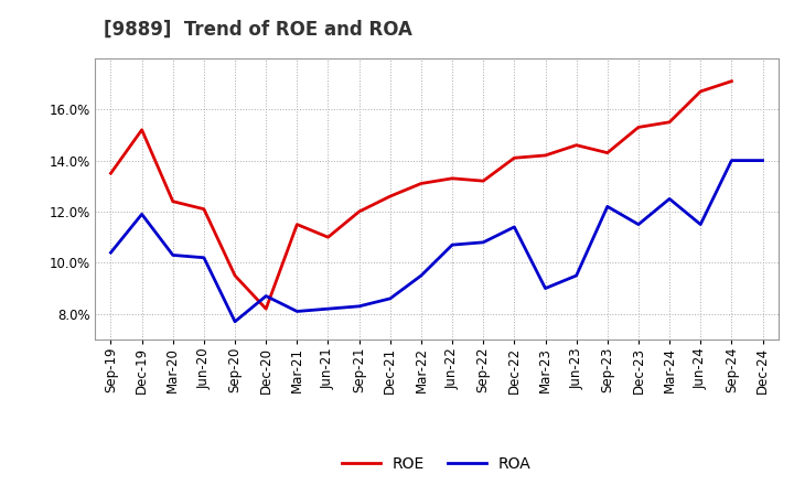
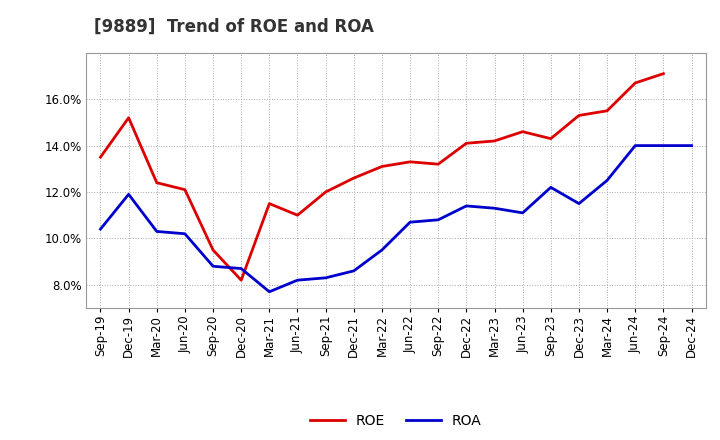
ROA/Sep-20: 7.7% -> 8.8%
ROA/Mar-21: 8.1% -> 7.7%
ROA/Mar-23: 9.0% -> 11.3%
ROA/Jun-23: 9.5% -> 11.1%
ROA/Jun-24: 11.5% -> 14.0%
